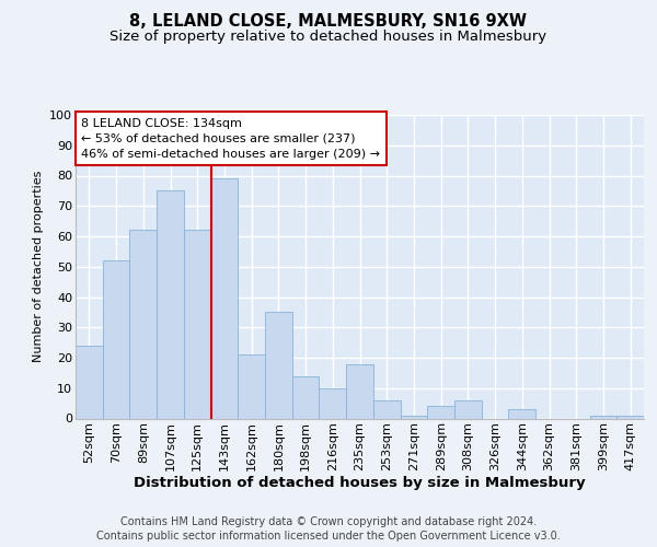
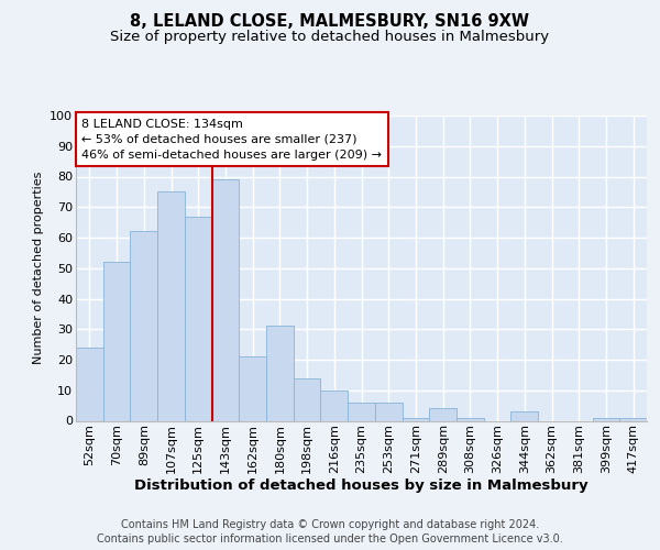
125sqm: 62 -> 67
180sqm: 35 -> 31
235sqm: 18 -> 6
308sqm: 6 -> 1
